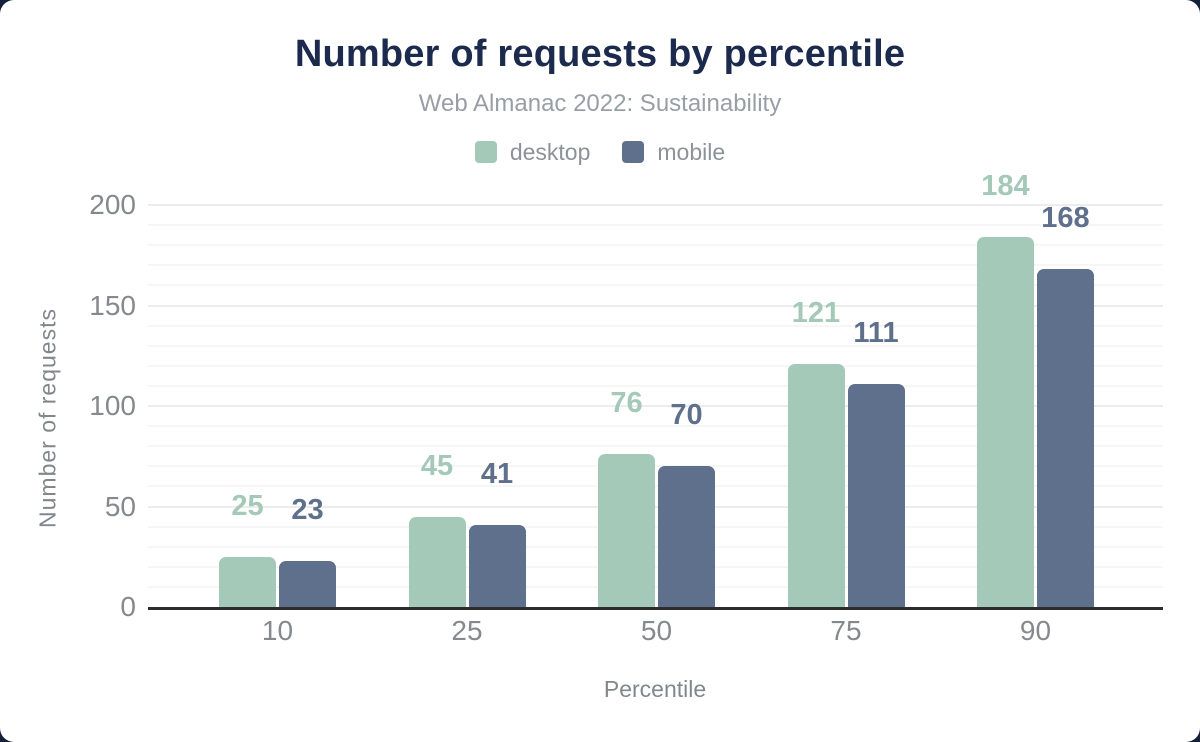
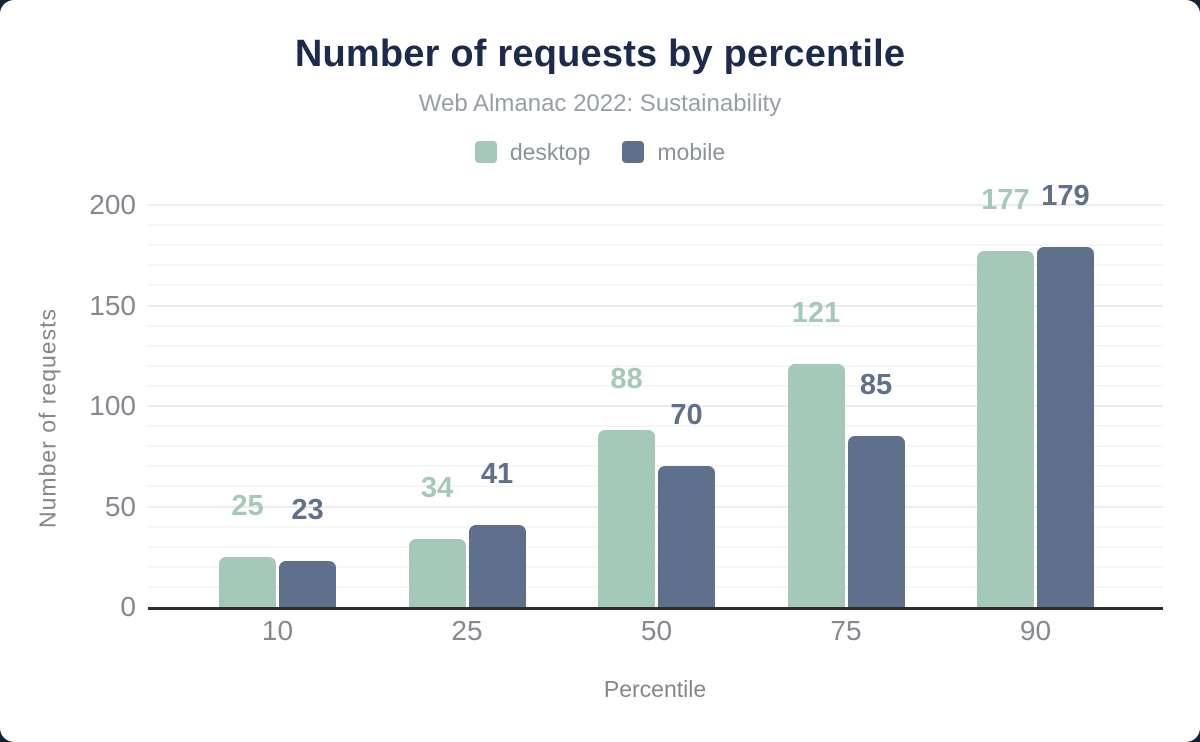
desktop/25: 45 -> 34
desktop/50: 76 -> 88
mobile/75: 111 -> 85
desktop/90: 184 -> 177
mobile/90: 168 -> 179
